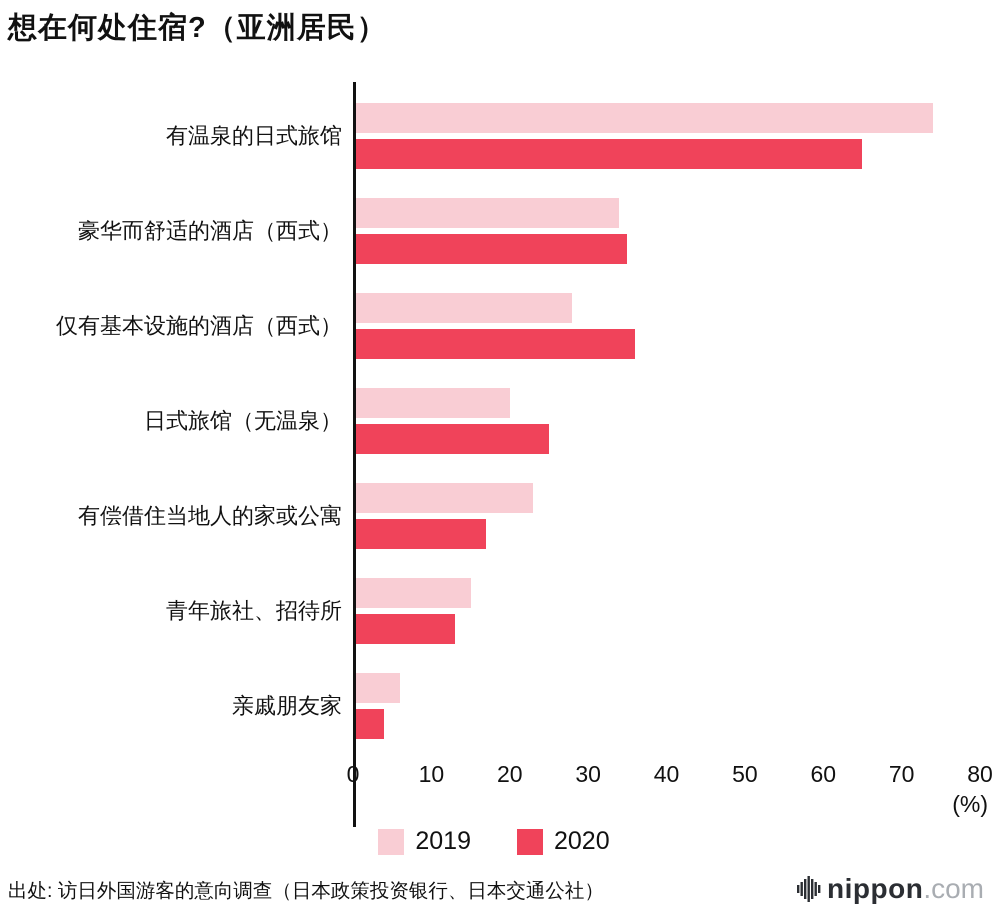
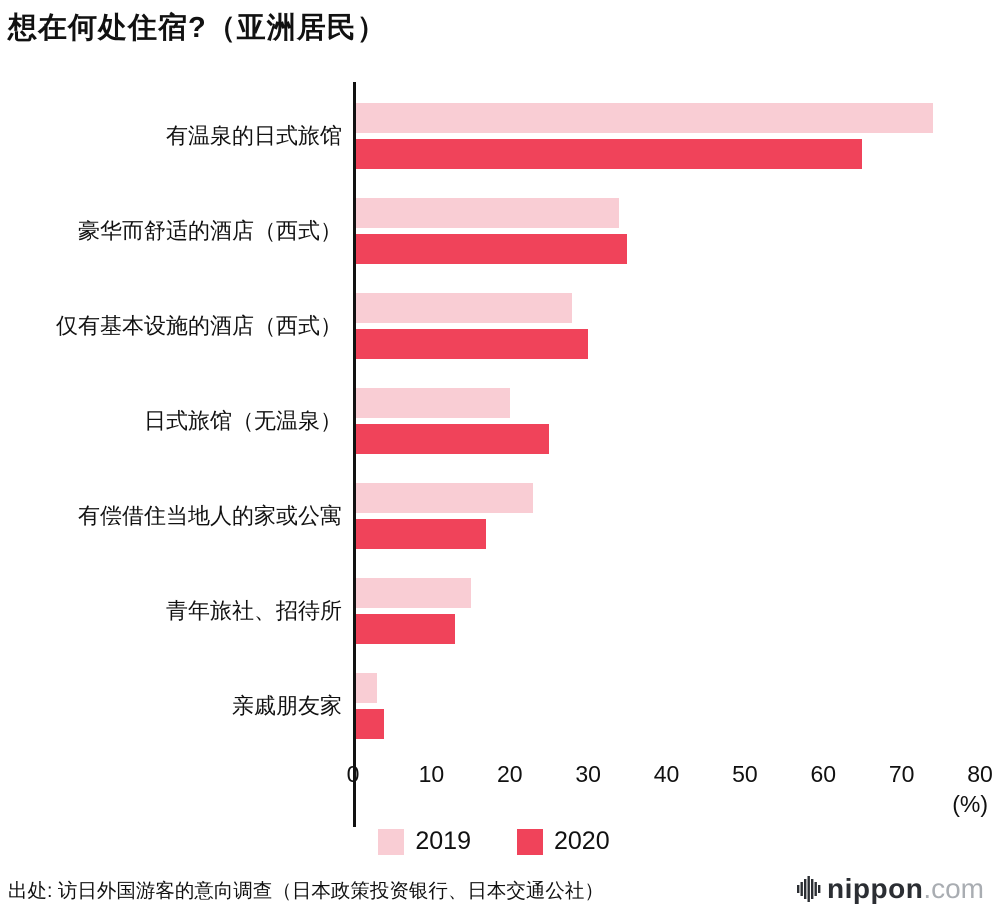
2020/仅有基本设施的酒店（西式）: 36 -> 30
2019/亲戚朋友家: 6 -> 3
